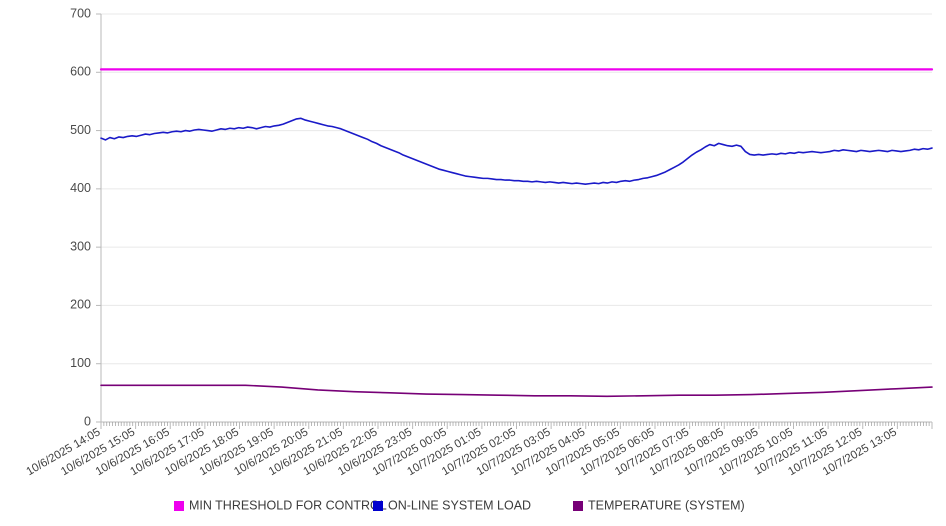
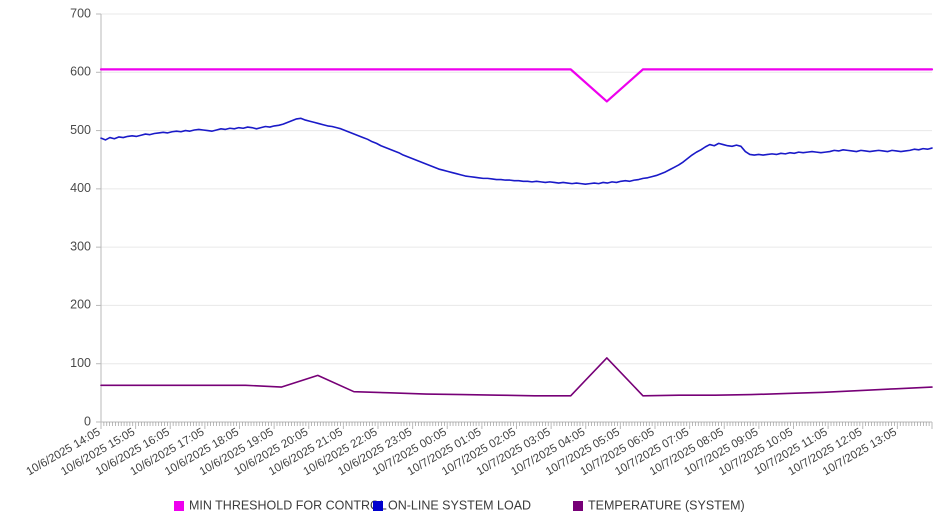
TEMPERATURE (SYSTEM)/10/6/2025 20:05: 60 -> 80
MIN THRESHOLD FOR CONTROL/10/7/2025 04:05: 600 -> 550
TEMPERATURE (SYSTEM)/10/7/2025 04:05: 40 -> 110
